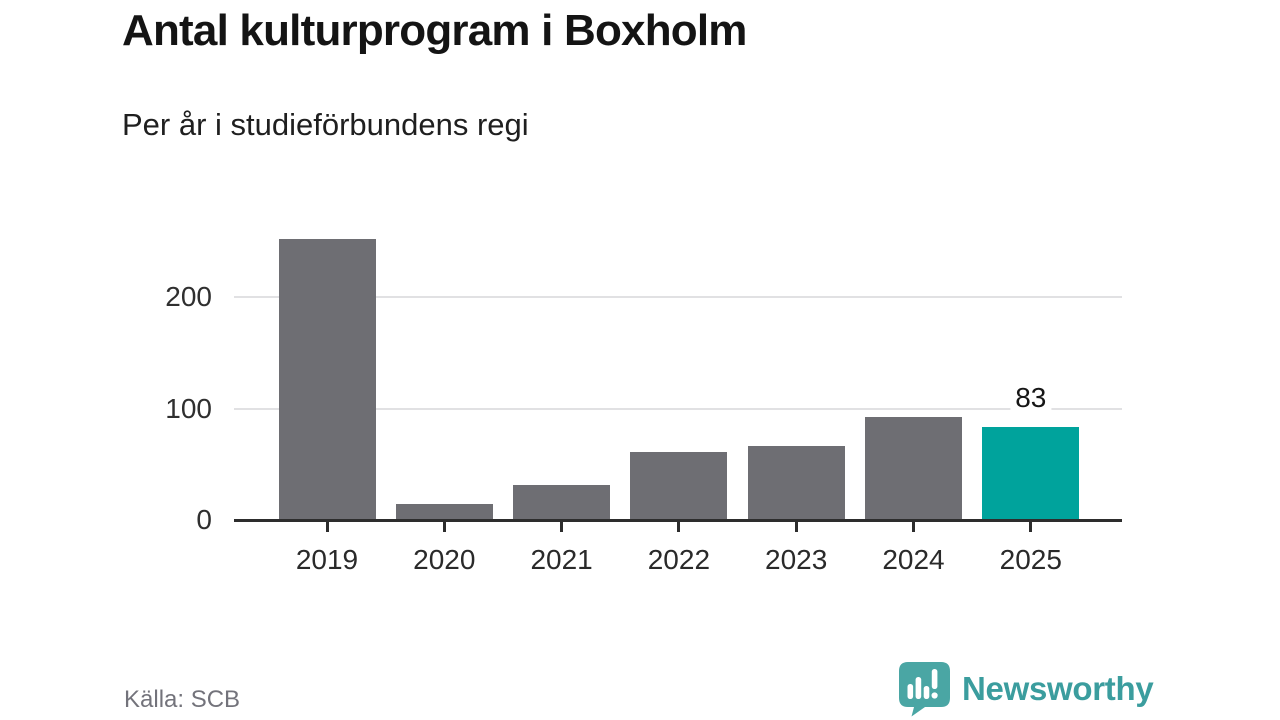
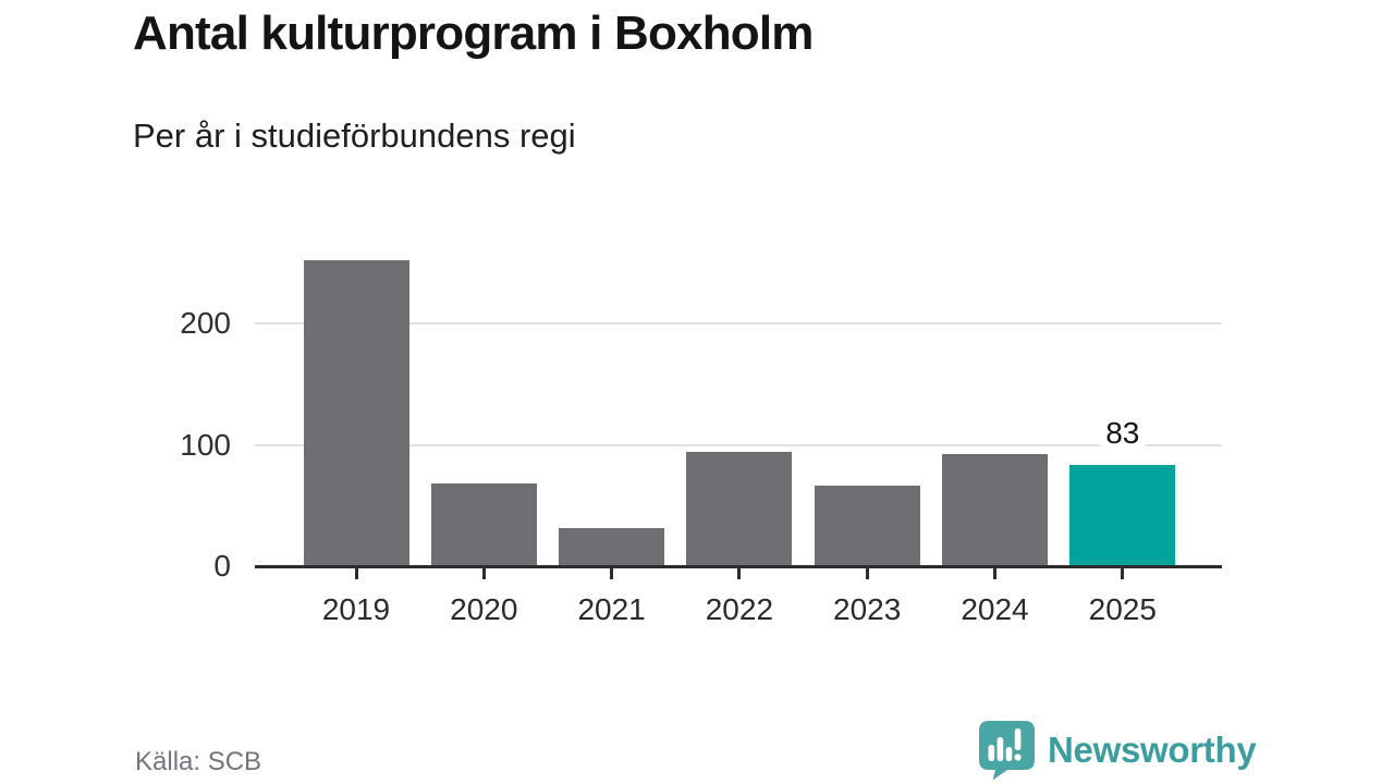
2020: 14 -> 68
2022: 61 -> 94
